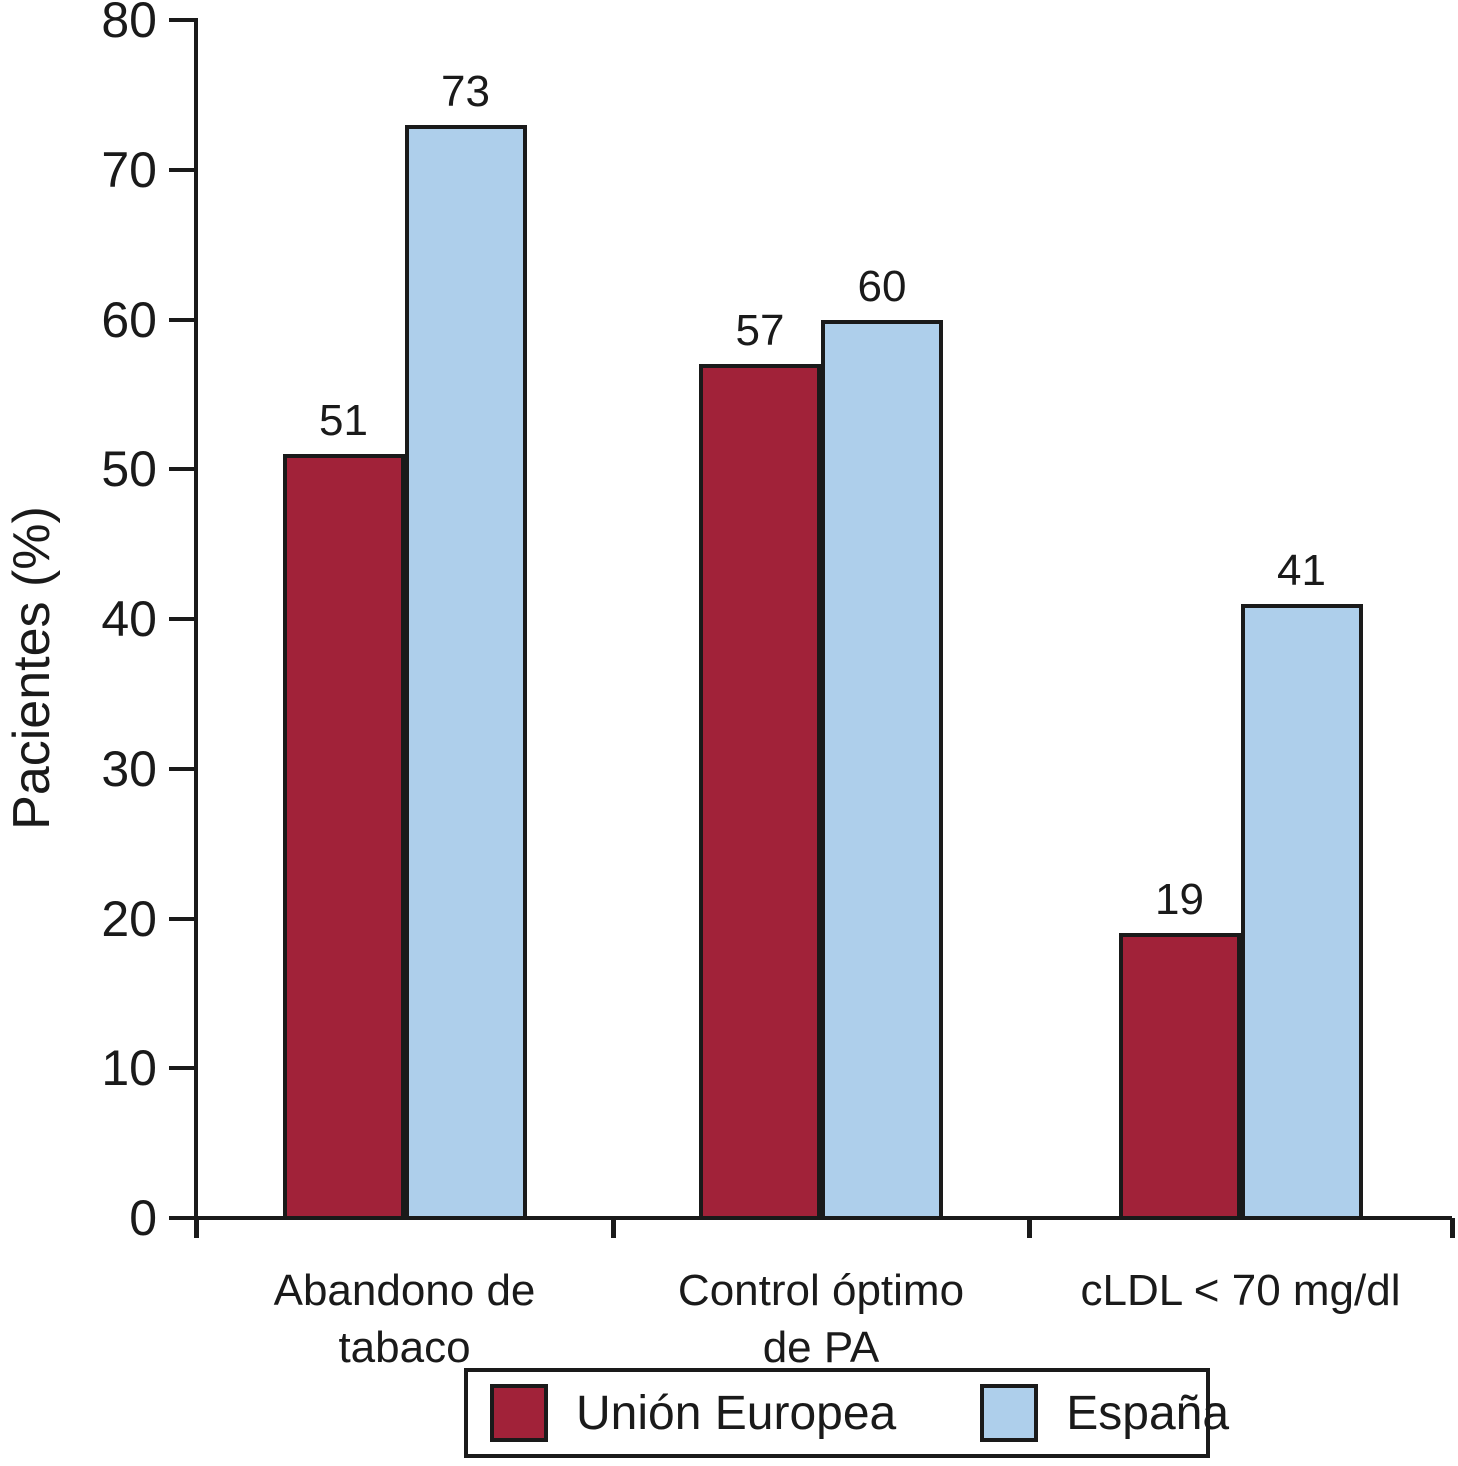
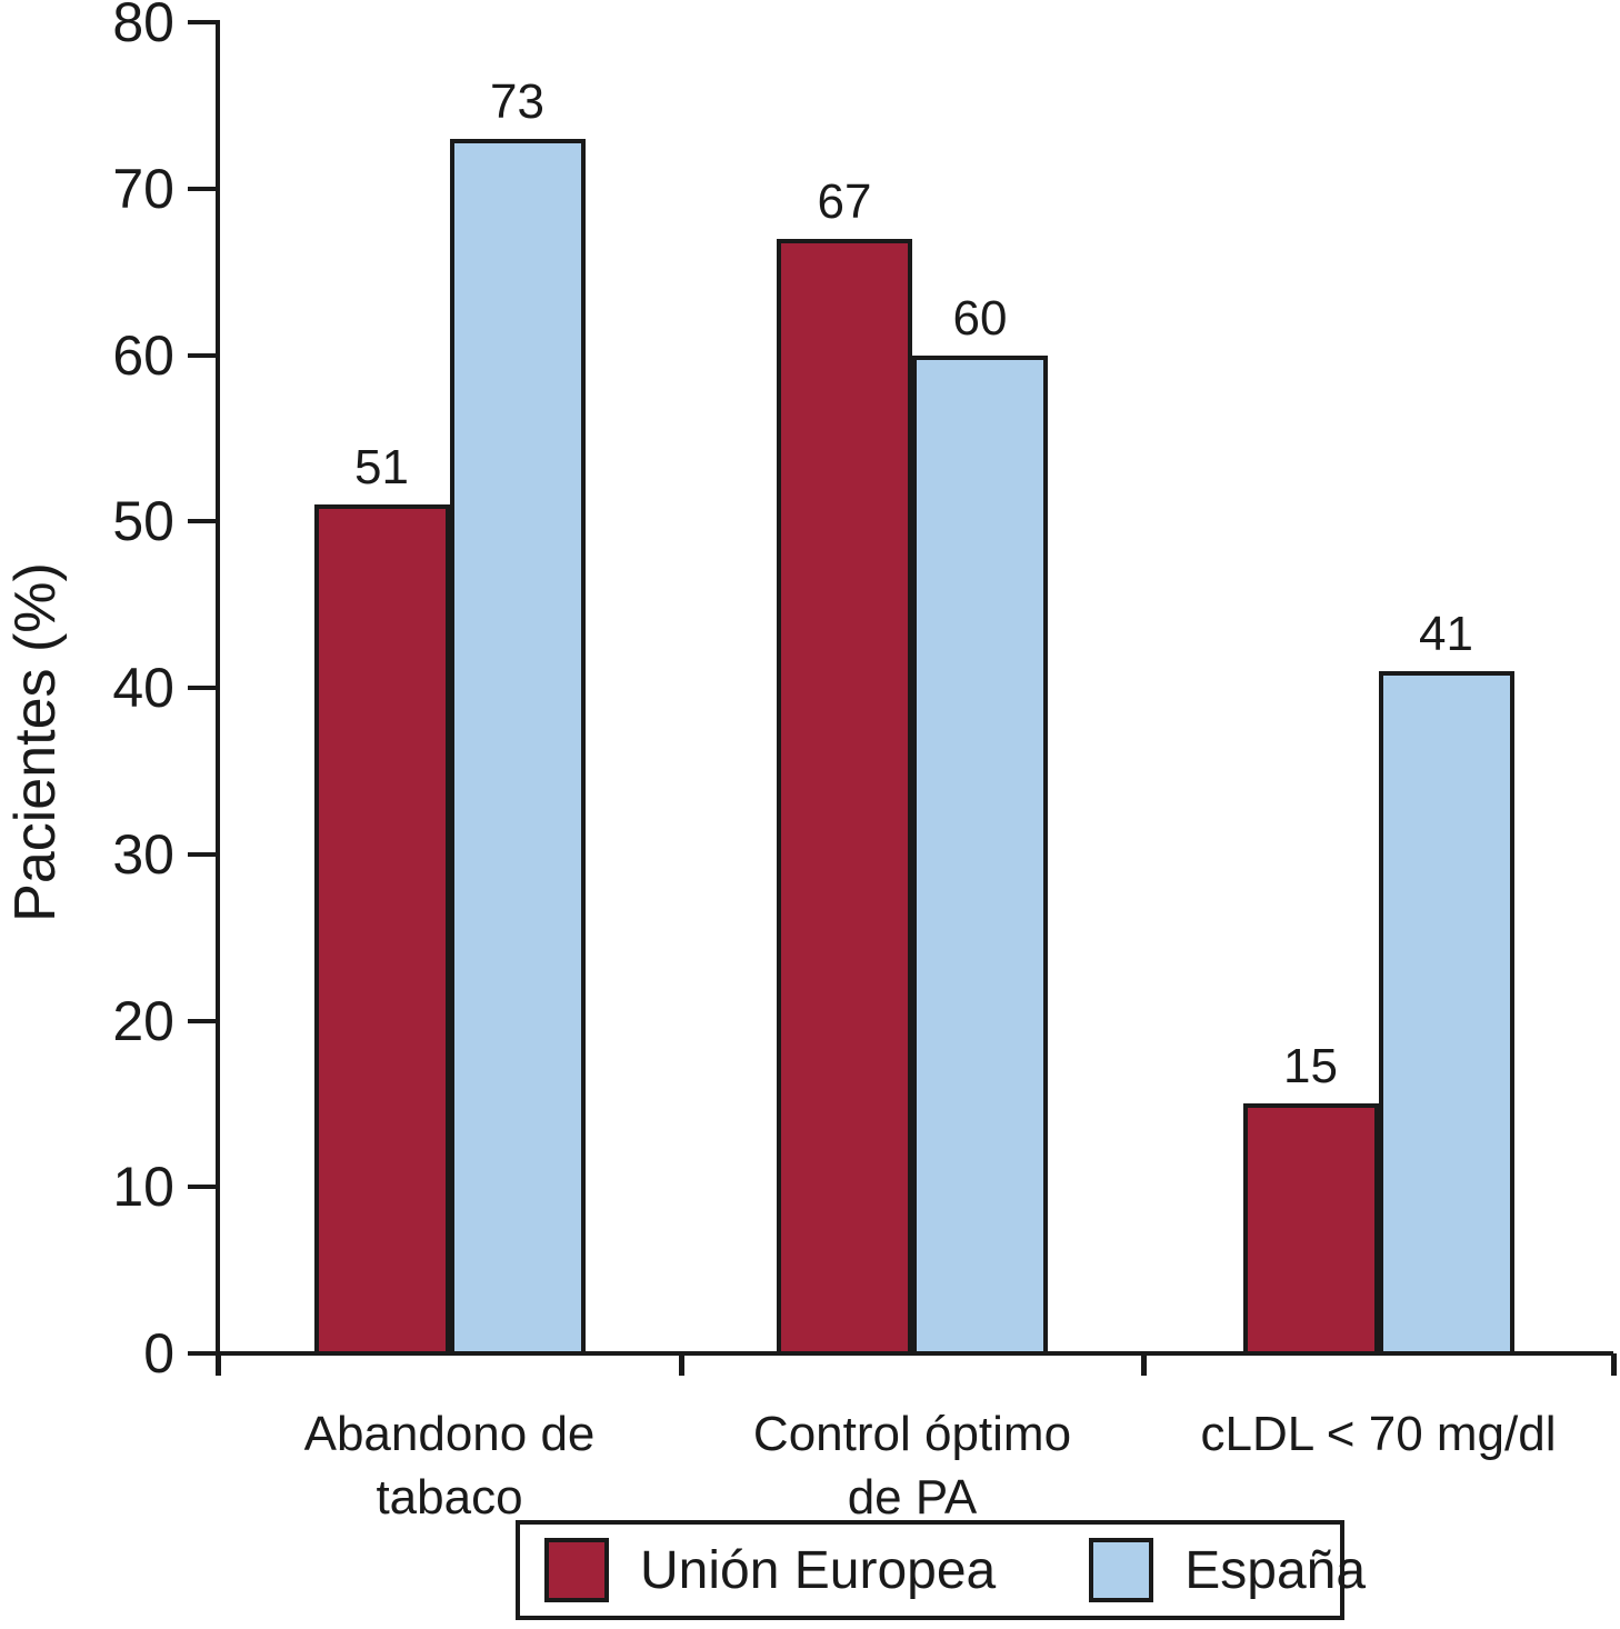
Unión Europea/Control óptimo de PA: 57 -> 67
Unión Europea/cLDL < 70 mg/dl: 19 -> 15
